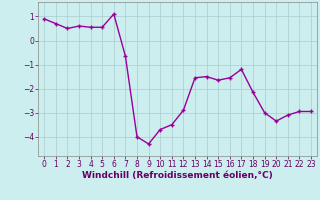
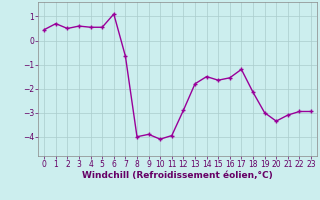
0: 0.90 -> 0.45
9: -4.30 -> -3.90
10: -3.70 -> -4.10
11: -3.50 -> -3.95
13: -1.55 -> -1.80
